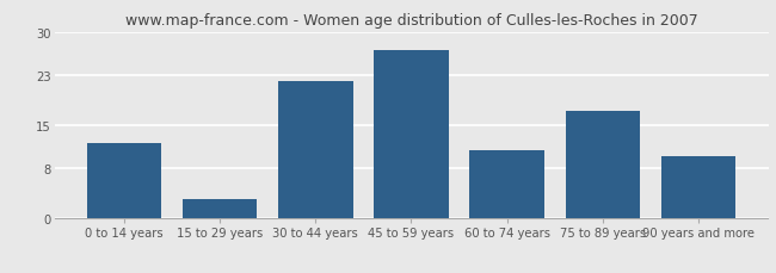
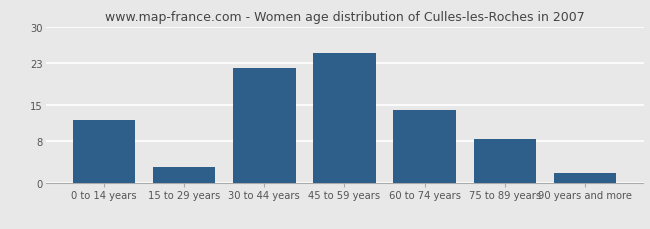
45 to 59 years: 27.0 -> 25.0
60 to 74 years: 11.0 -> 14.0
75 to 89 years: 17.2 -> 8.5
90 years and more: 10.0 -> 2.0
